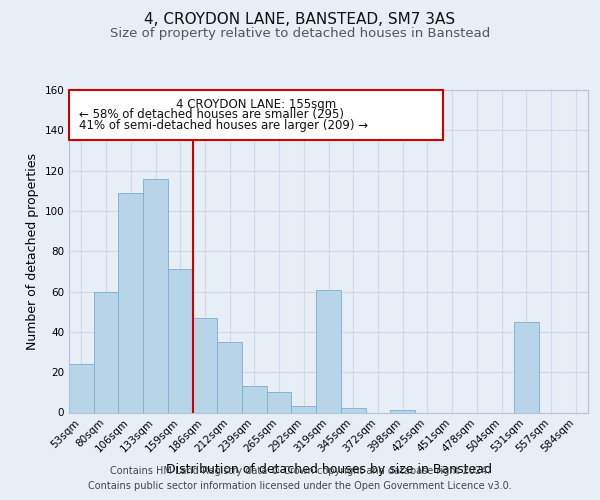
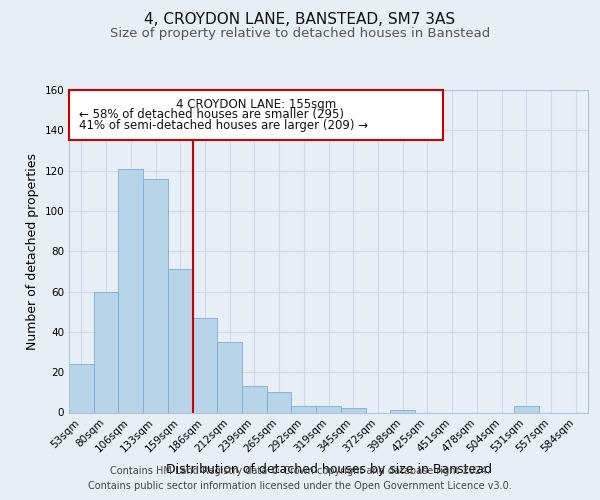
106sqm: 109 -> 121
319sqm: 61 -> 3
531sqm: 45 -> 3
